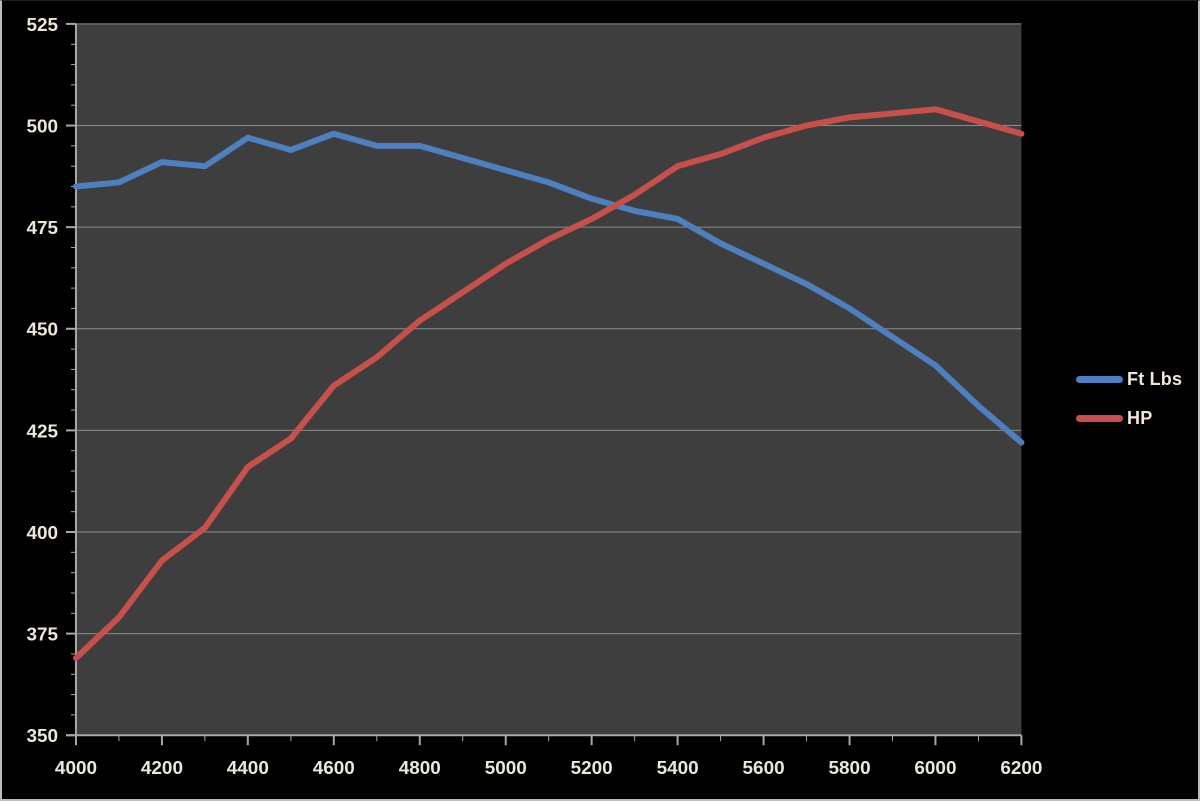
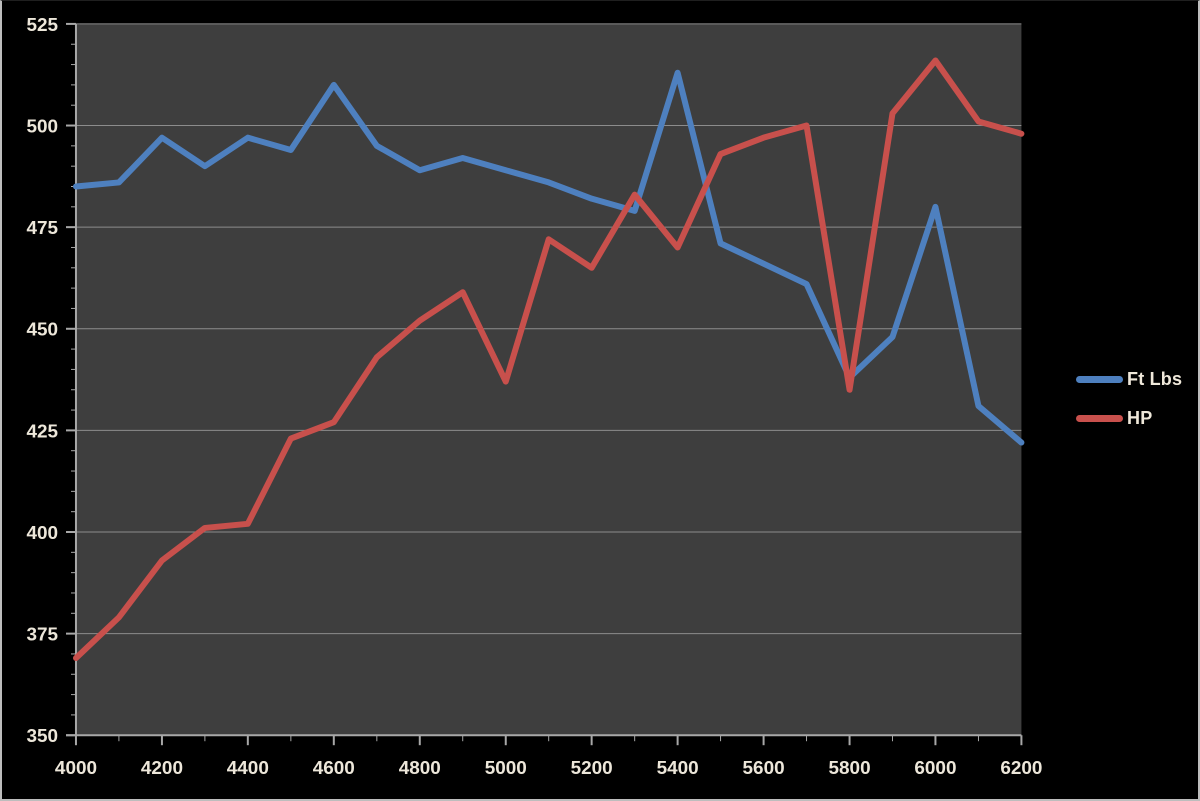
Ft Lbs/4200: 491 -> 497
HP/4400: 416 -> 402
Ft Lbs/4600: 498 -> 510
HP/4600: 436 -> 427
Ft Lbs/4800: 495 -> 489
HP/5000: 466 -> 437
HP/5200: 477 -> 465
Ft Lbs/5400: 477 -> 513
HP/5400: 490 -> 470
Ft Lbs/5800: 455 -> 438
HP/5800: 502 -> 435
Ft Lbs/6000: 441 -> 480
HP/6000: 504 -> 516
